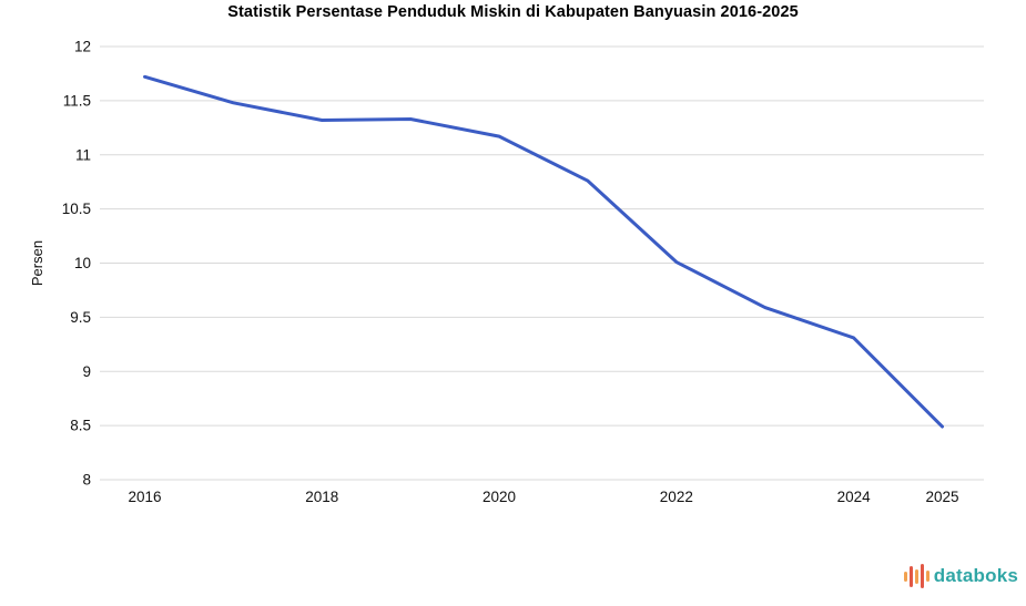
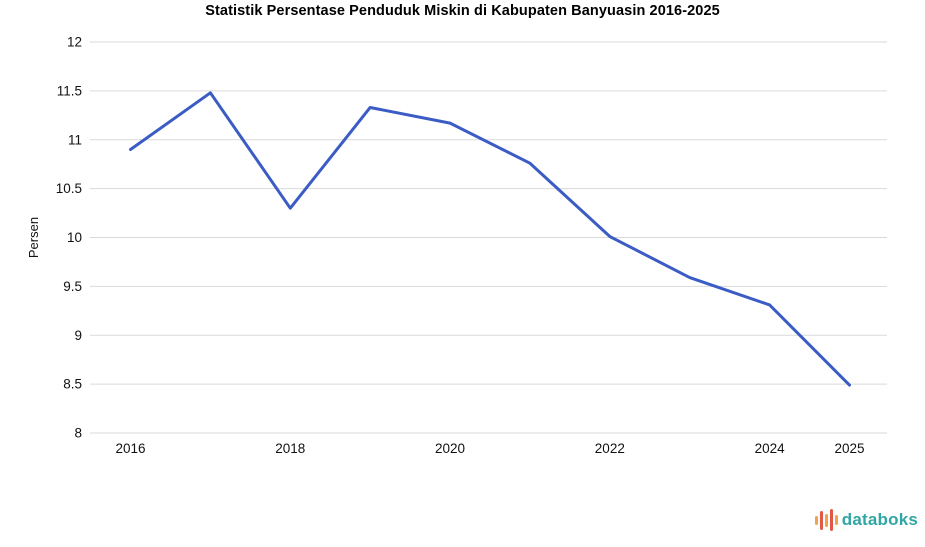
2016: 11.7 -> 10.9
2018: 11.3 -> 10.3
